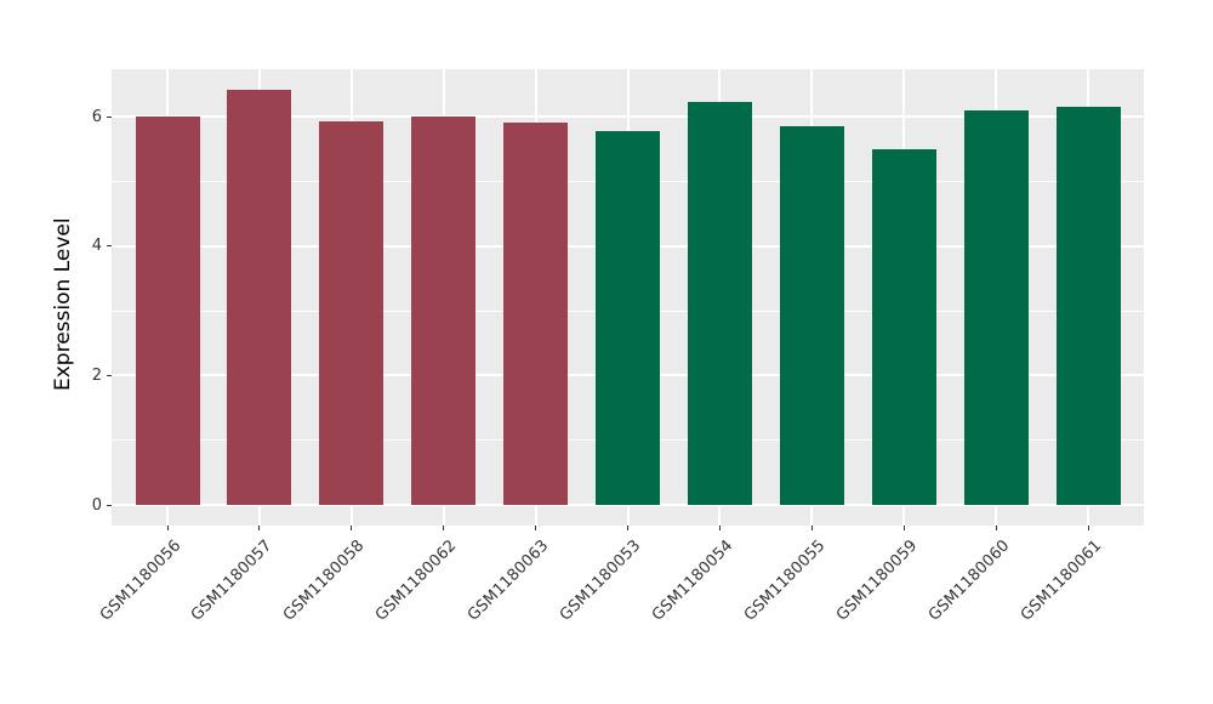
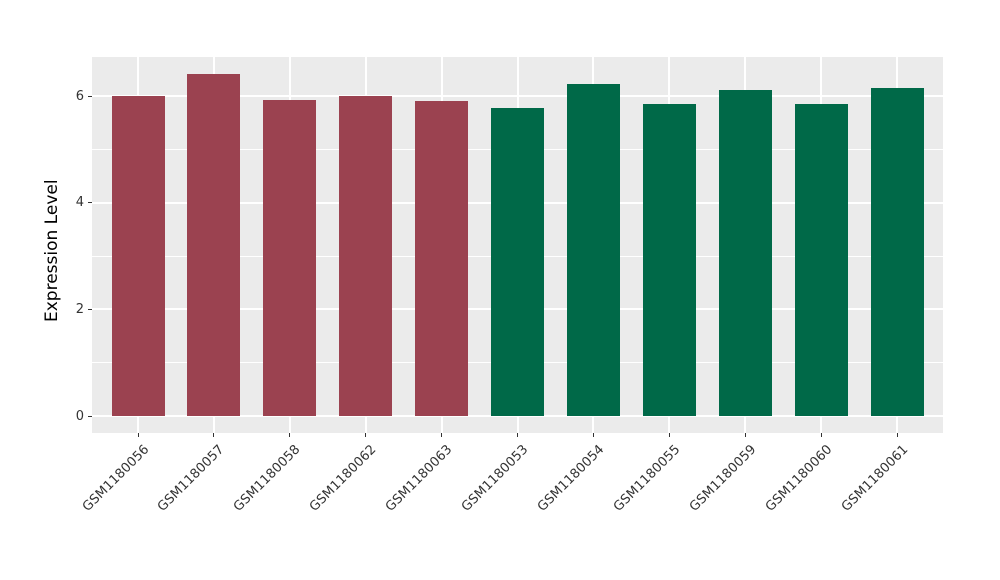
GSM1180059: 5.5 -> 6.1
GSM1180060: 6.1 -> 5.8
